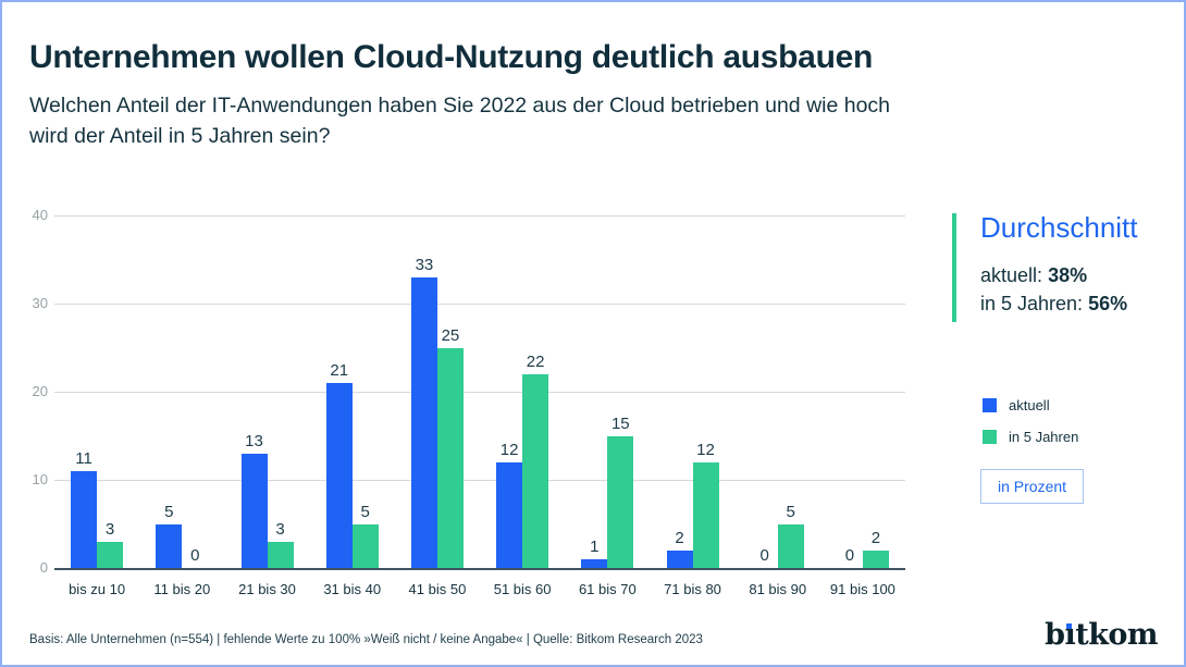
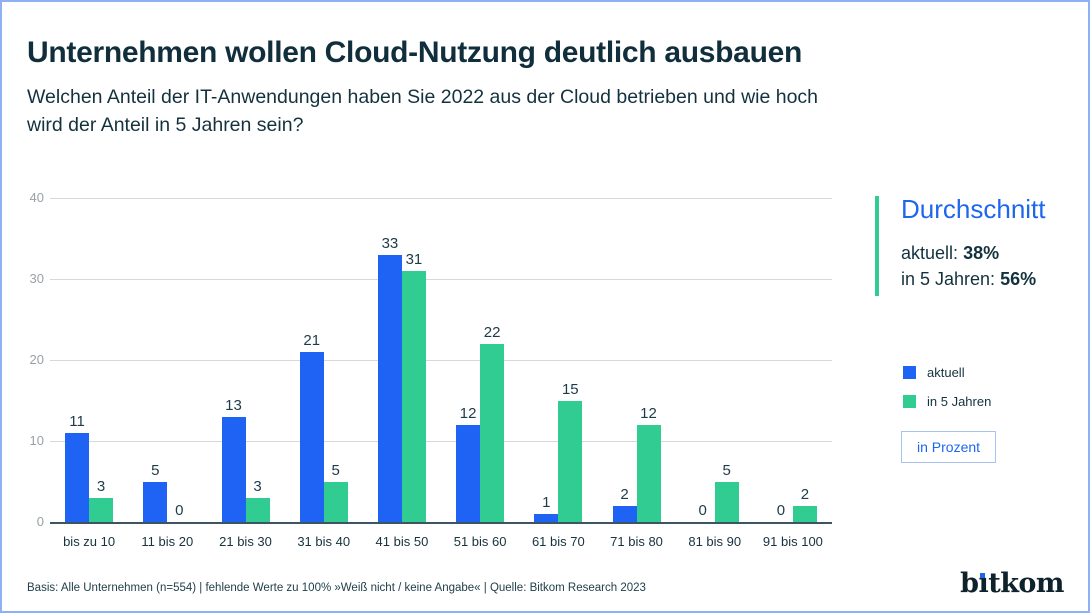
in 5 Jahren/41 bis 50: 25 -> 31
